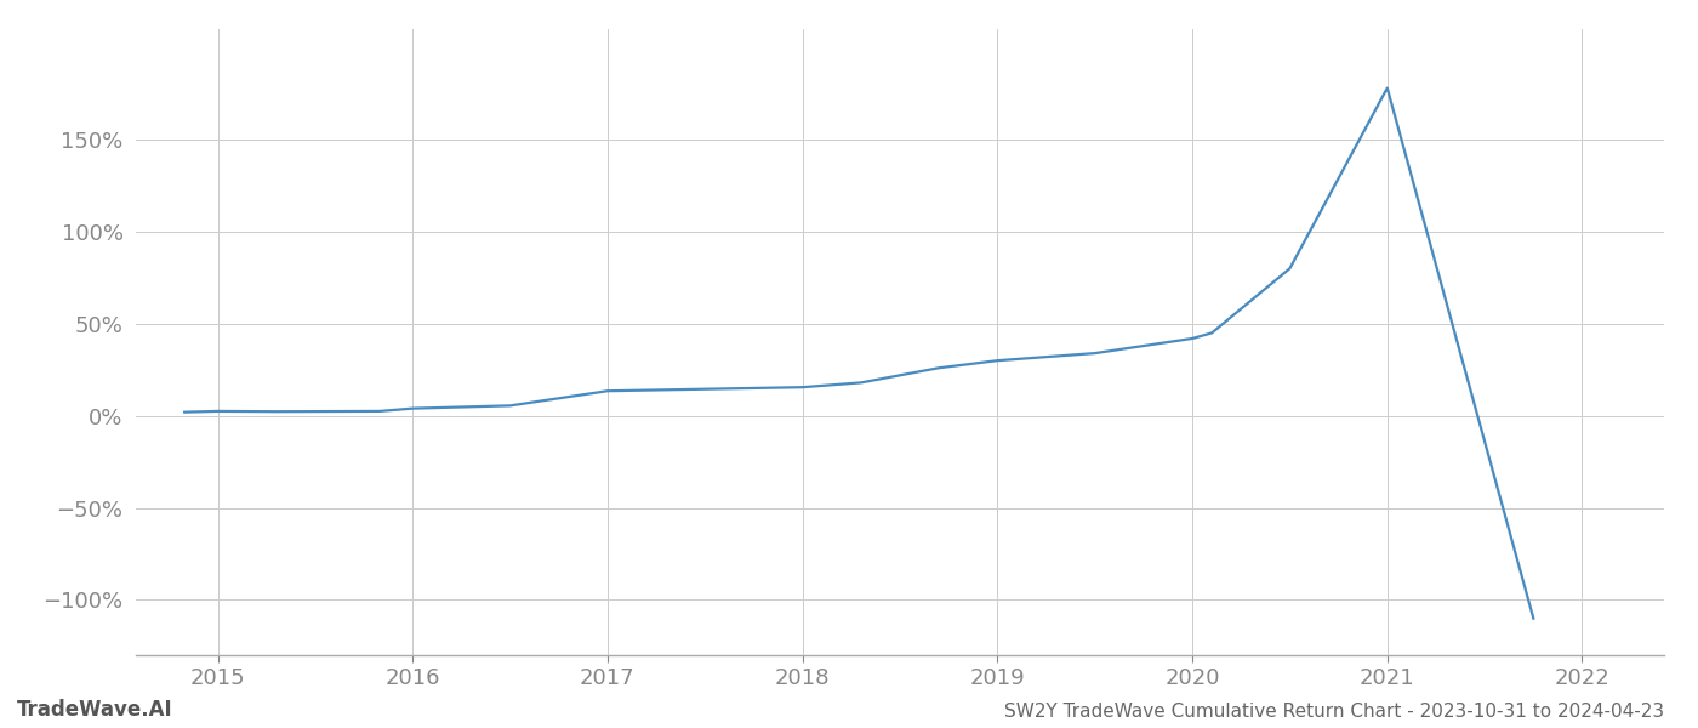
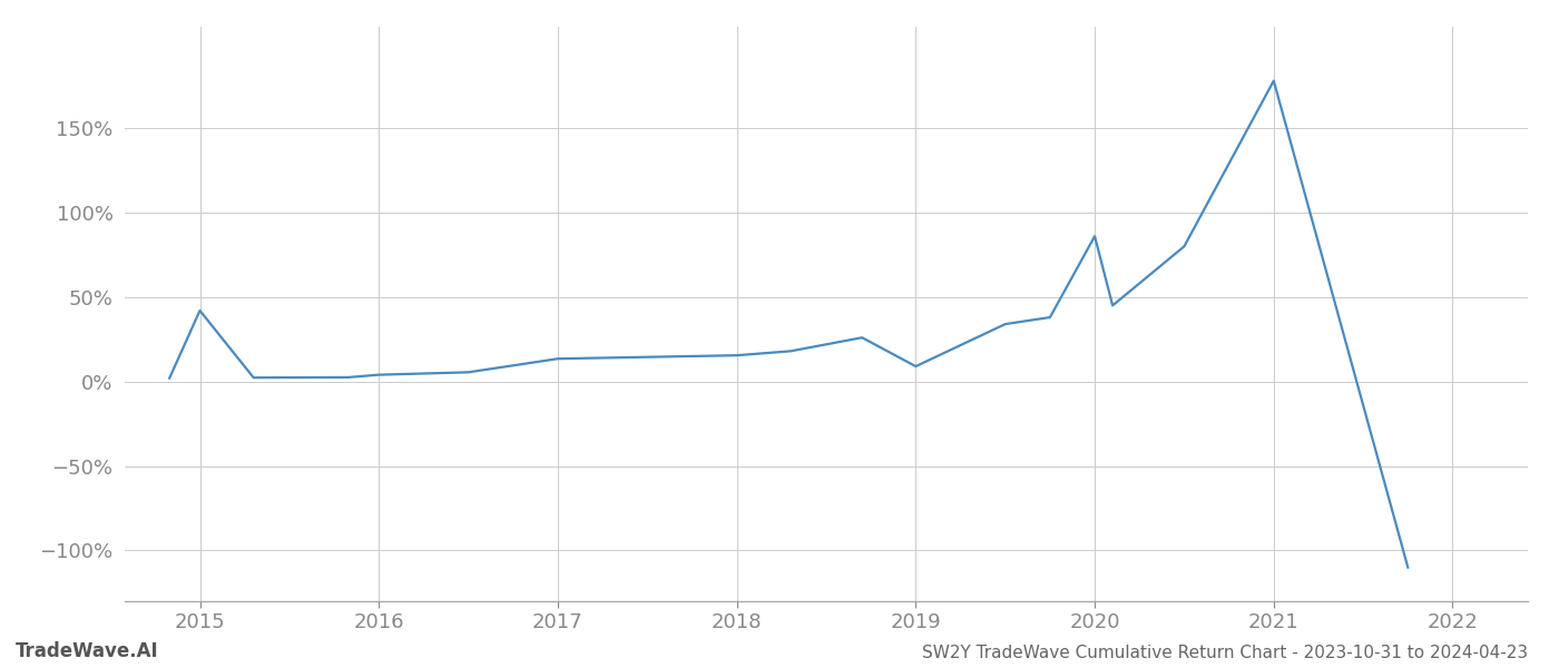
2015: 2% -> 42%
2019: 30% -> 9%
2020: 42% -> 86%
